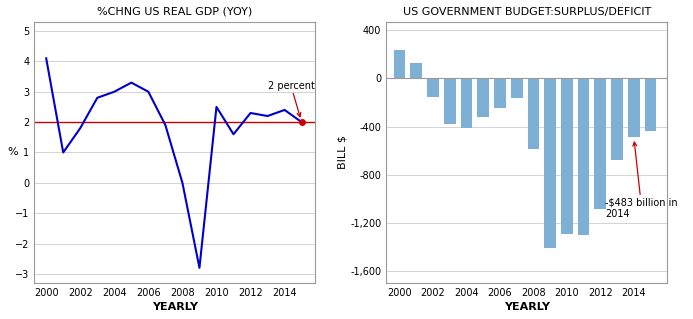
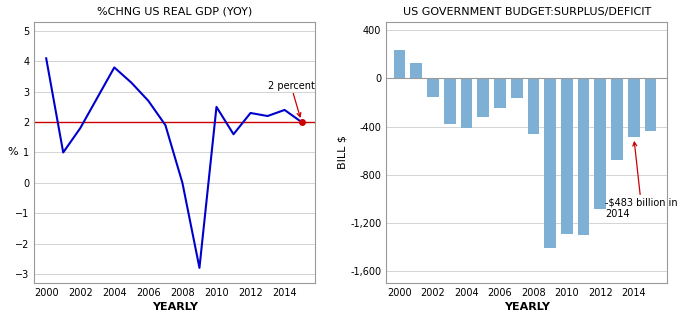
%CHNG US REAL GDP (YOY)/2004: 3.0 -> 3.8
%CHNG US REAL GDP (YOY)/2006: 3.0 -> 2.7
US GOVERNMENT BUDGET:SURPLUS/DEFICIT/2008: -590 -> -460
